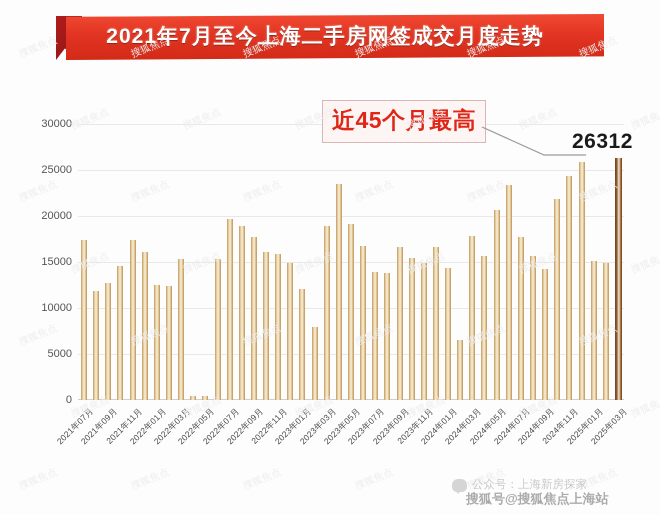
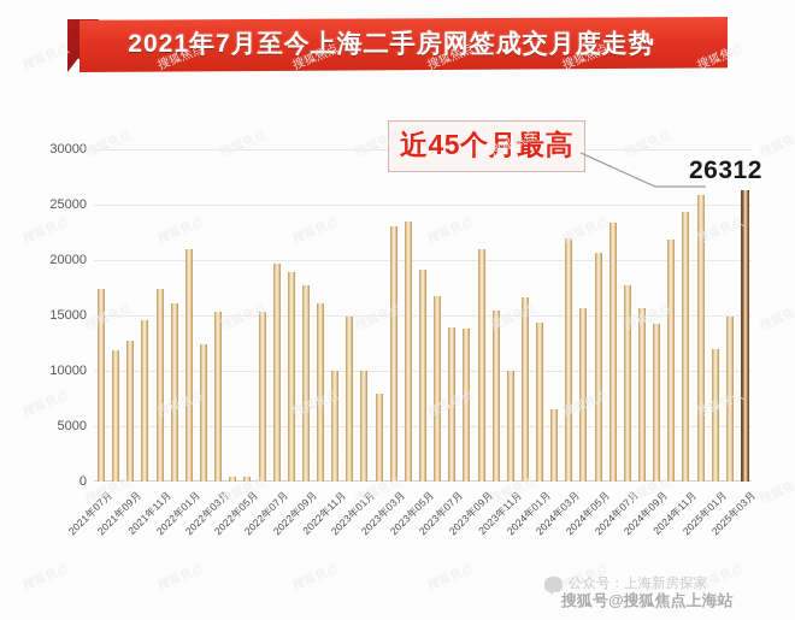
2022年01月: 12000 -> 21000
2022年11月: 16000 -> 10000
2023年01月: 12000 -> 10000
2023年03月: 19000 -> 23000
2023年09月: 17000 -> 21000
2023年11月: 15000 -> 10000
2024年03月: 18000 -> 22000
2025年01月: 15000 -> 12000
